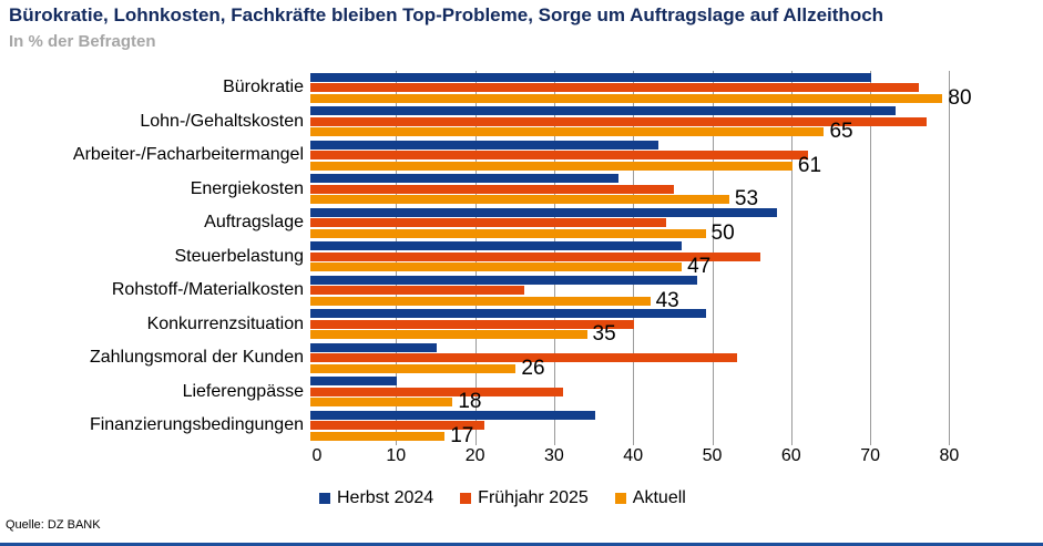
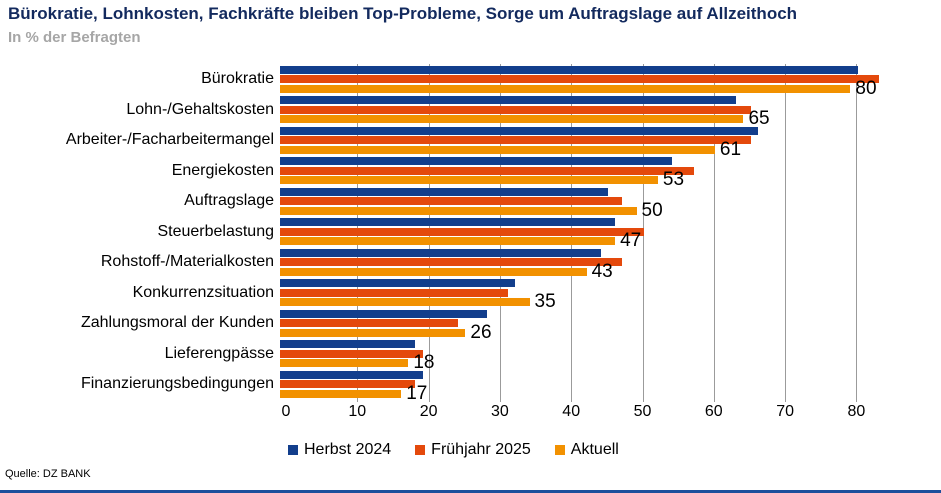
Herbst 2024/Bürokratie: 71 -> 81
Frühjahr 2025/Bürokratie: 77 -> 84
Herbst 2024/Lohn-/Gehaltskosten: 74 -> 64
Frühjahr 2025/Lohn-/Gehaltskosten: 78 -> 66
Herbst 2024/Arbeiter-/Facharbeitermangel: 44 -> 67
Frühjahr 2025/Arbeiter-/Facharbeitermangel: 63 -> 66
Herbst 2024/Energiekosten: 39 -> 55
Frühjahr 2025/Energiekosten: 46 -> 58
Herbst 2024/Auftragslage: 59 -> 46
Frühjahr 2025/Auftragslage: 45 -> 48
Frühjahr 2025/Steuerbelastung: 57 -> 51
Herbst 2024/Rohstoff-/Materialkosten: 49 -> 45
Frühjahr 2025/Rohstoff-/Materialkosten: 27 -> 48
Herbst 2024/Konkurrenzsituation: 50 -> 33
Frühjahr 2025/Konkurrenzsituation: 41 -> 32
Herbst 2024/Zahlungsmoral der Kunden: 16 -> 29
Frühjahr 2025/Zahlungsmoral der Kunden: 54 -> 25
Herbst 2024/Lieferengpässe: 11 -> 19
Frühjahr 2025/Lieferengpässe: 32 -> 20
Herbst 2024/Finanzierungsbedingungen: 36 -> 20
Frühjahr 2025/Finanzierungsbedingungen: 22 -> 19
